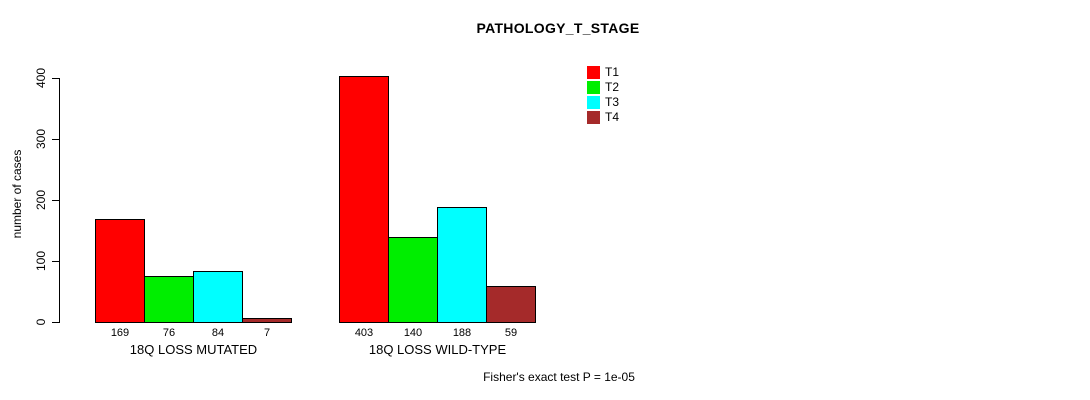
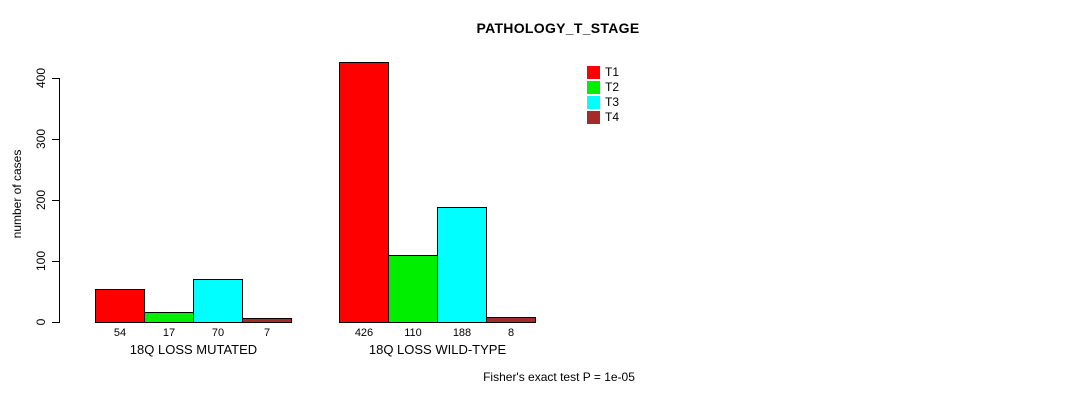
T1/18Q LOSS MUTATED: 169 -> 54
T2/18Q LOSS MUTATED: 76 -> 17
T3/18Q LOSS MUTATED: 84 -> 70
T1/18Q LOSS WILD-TYPE: 403 -> 426
T2/18Q LOSS WILD-TYPE: 140 -> 110
T4/18Q LOSS WILD-TYPE: 59 -> 8
